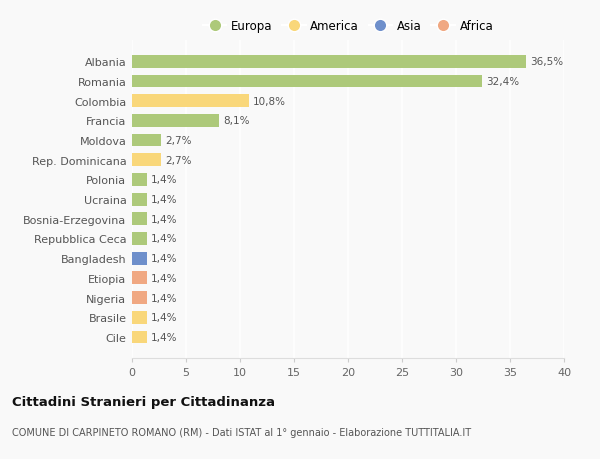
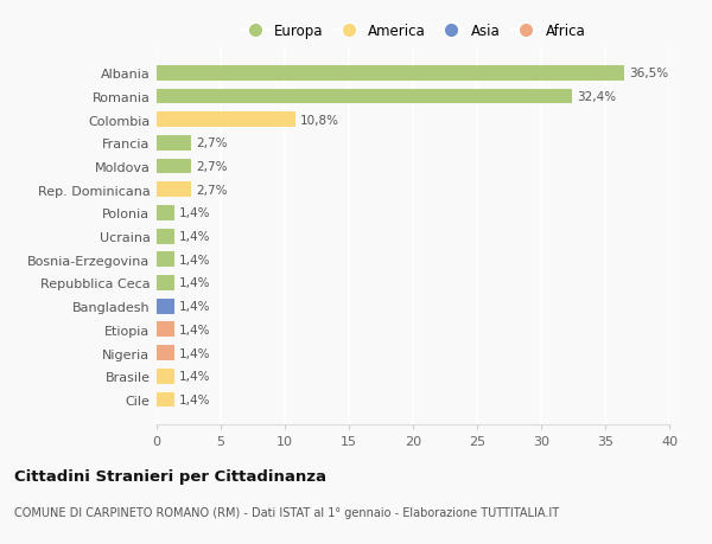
Francia: 8,1% -> 2,7%
